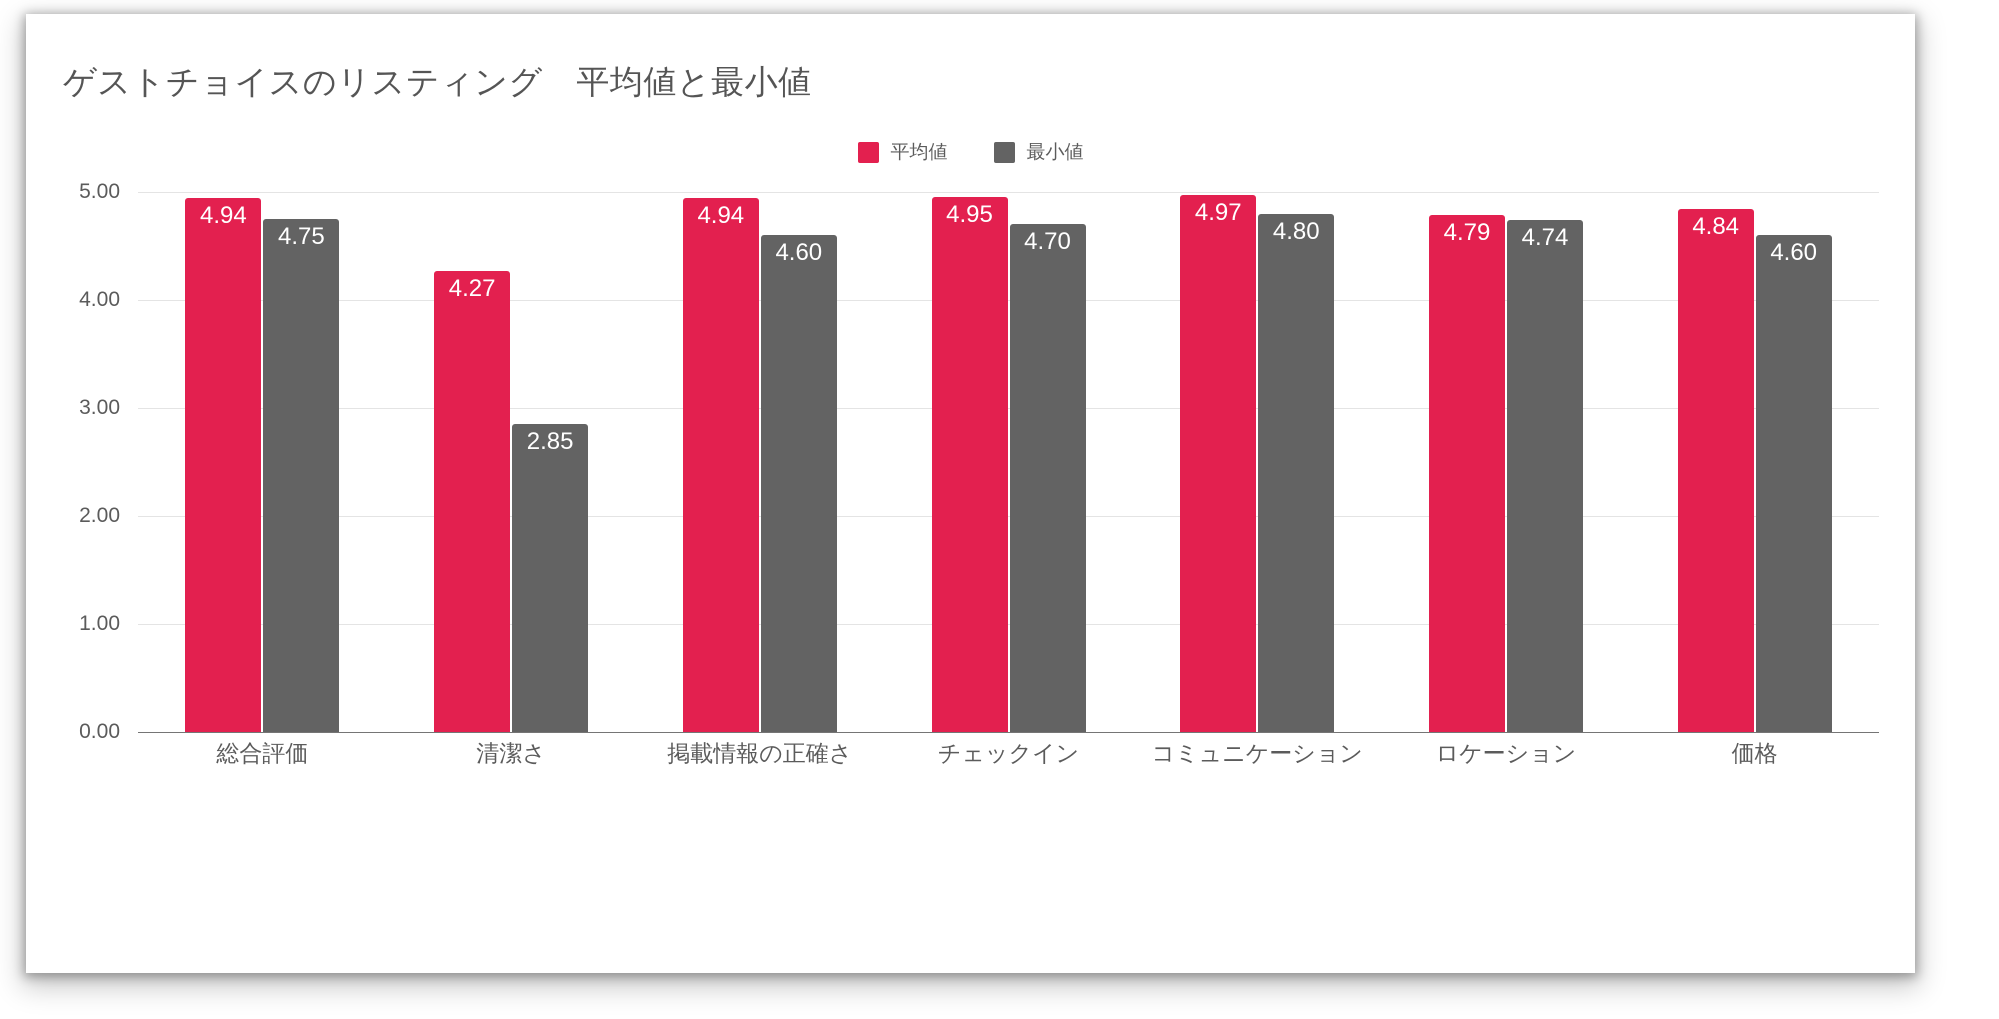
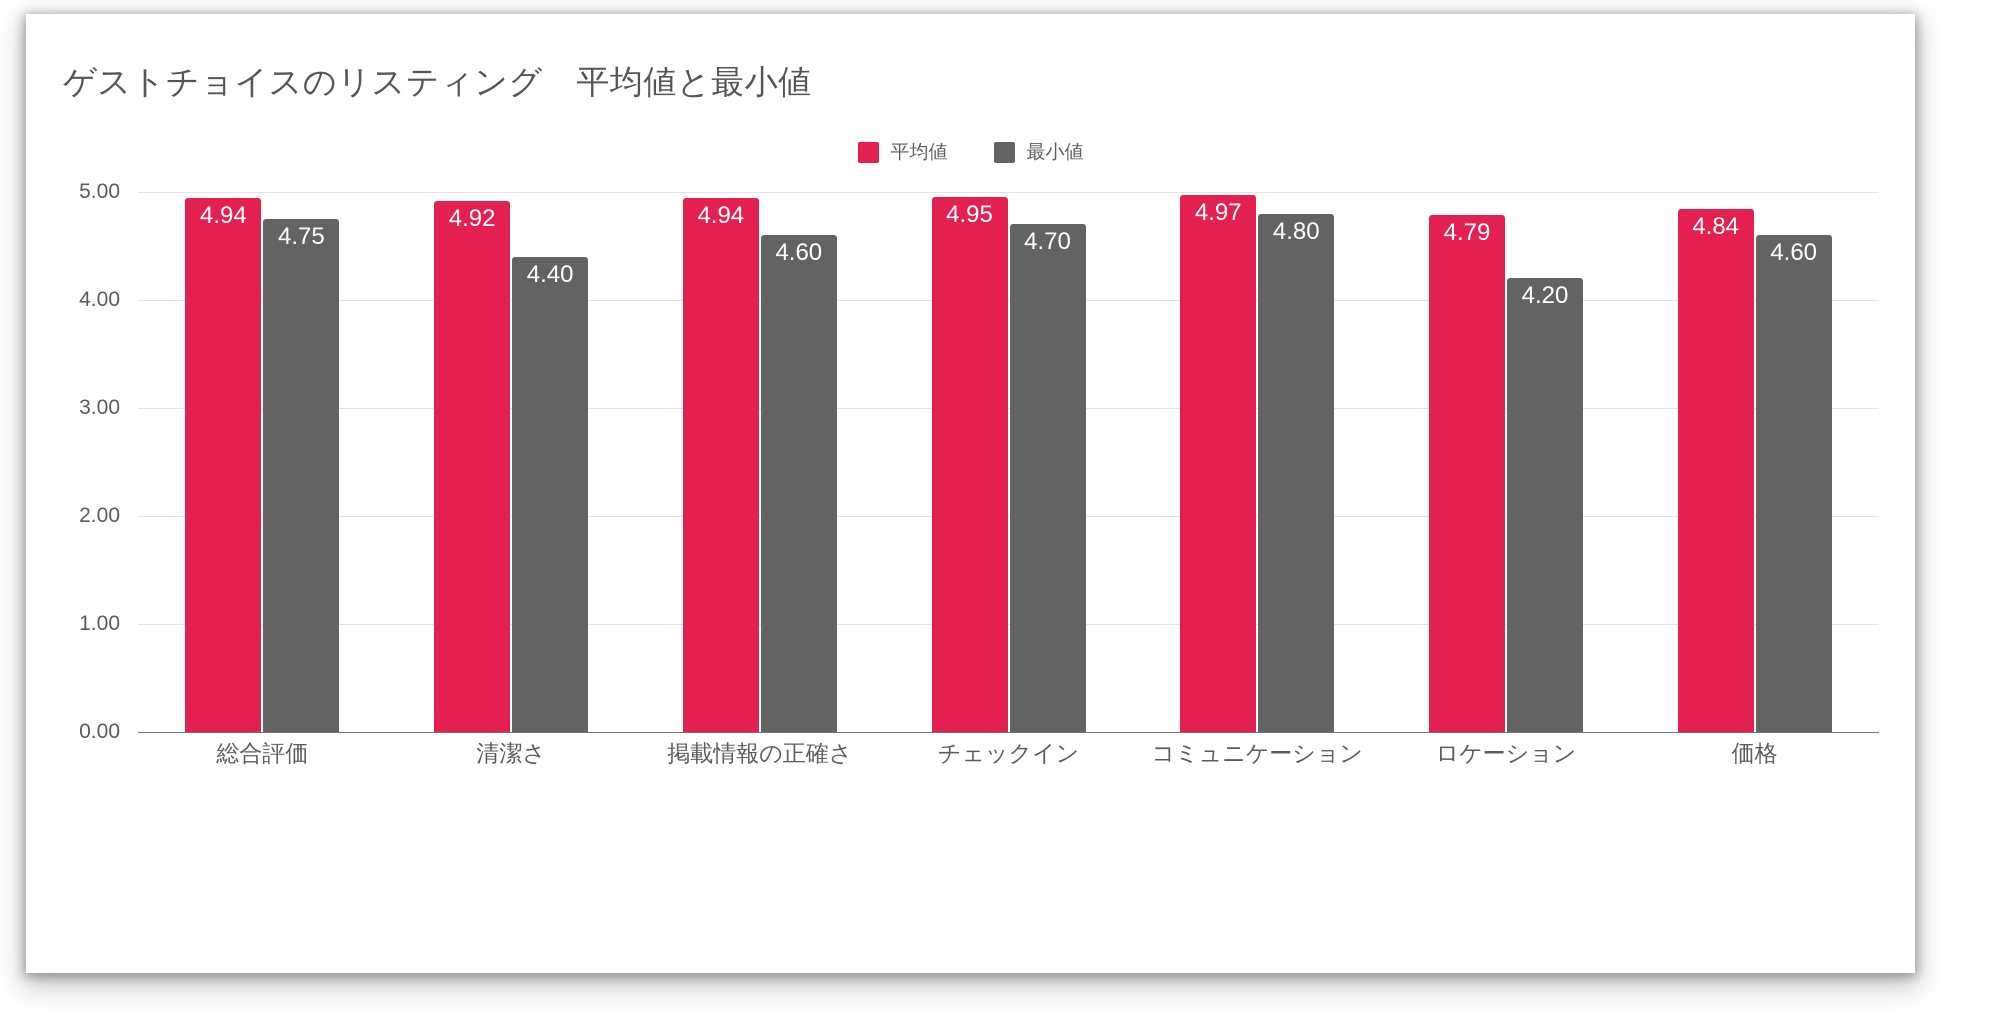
平均値/清潔さ: 4.27 -> 4.92
最小値/清潔さ: 2.85 -> 4.40
最小値/ロケーション: 4.74 -> 4.20
